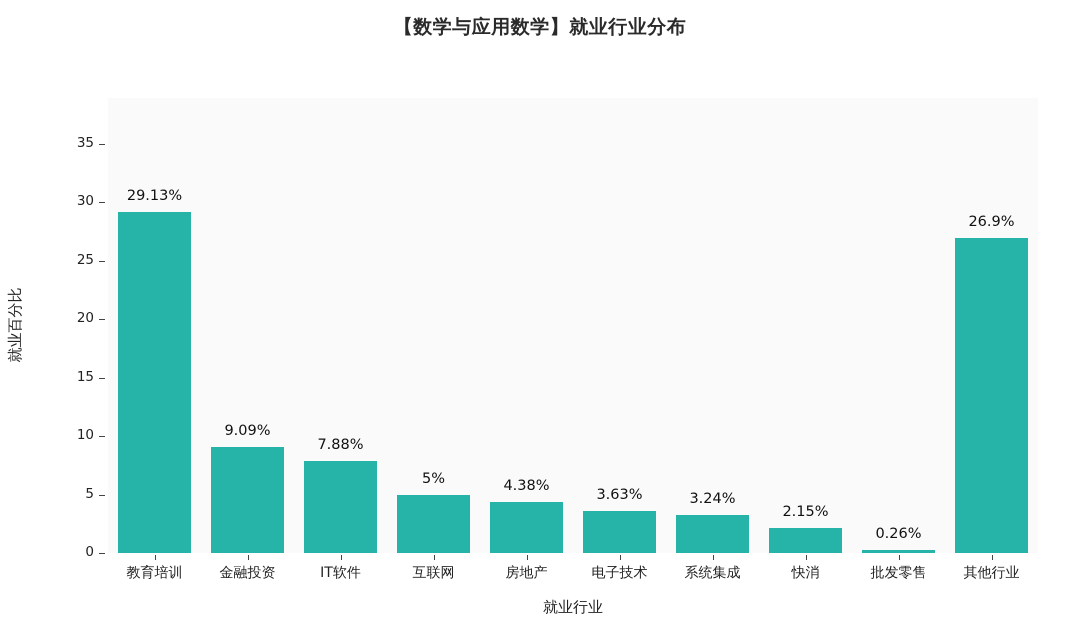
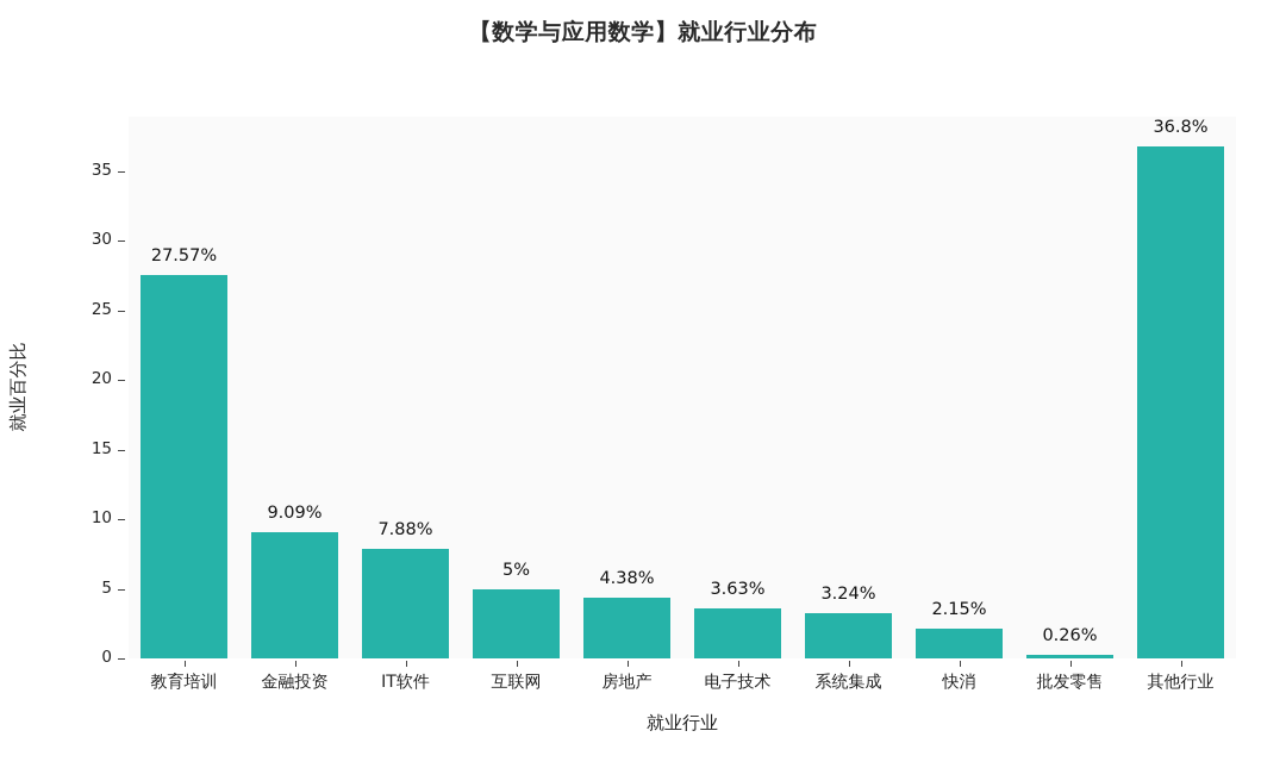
教育培训: 29.13% -> 27.57%
其他行业: 26.9% -> 36.8%
